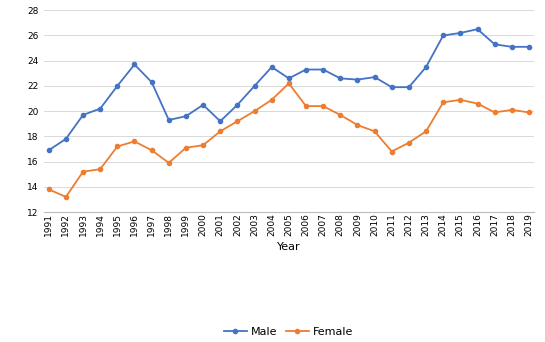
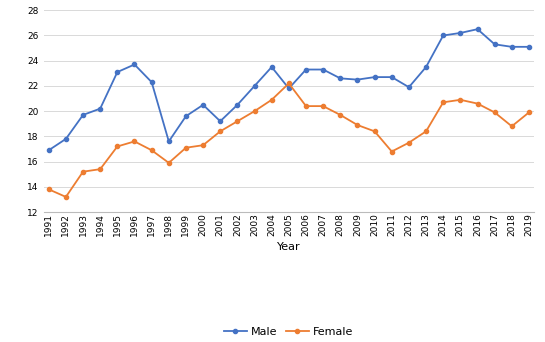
Male/1995: 22.0 -> 23.1
Male/1998: 19.3 -> 17.6
Male/2005: 22.6 -> 21.8
Male/2011: 21.9 -> 22.7
Female/2018: 20.1 -> 18.8
